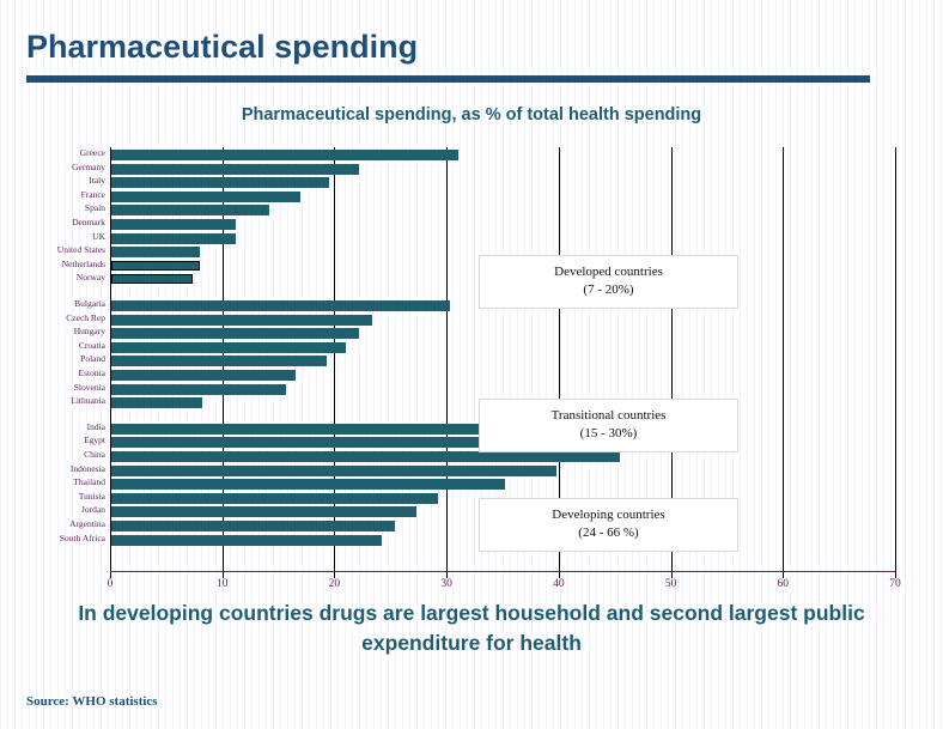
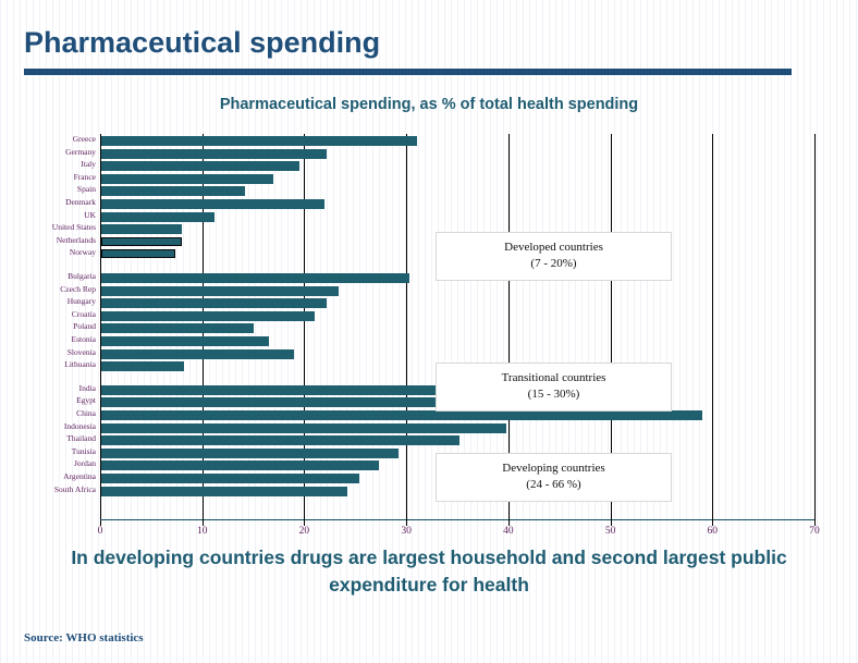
Denmark: 11 -> 22
Poland: 19 -> 15
Slovenia: 16 -> 19
China: 46 -> 59
